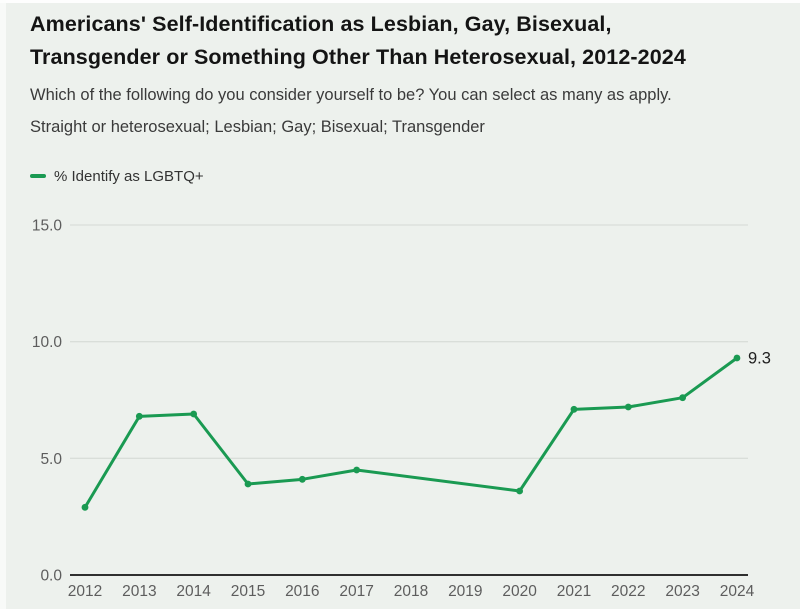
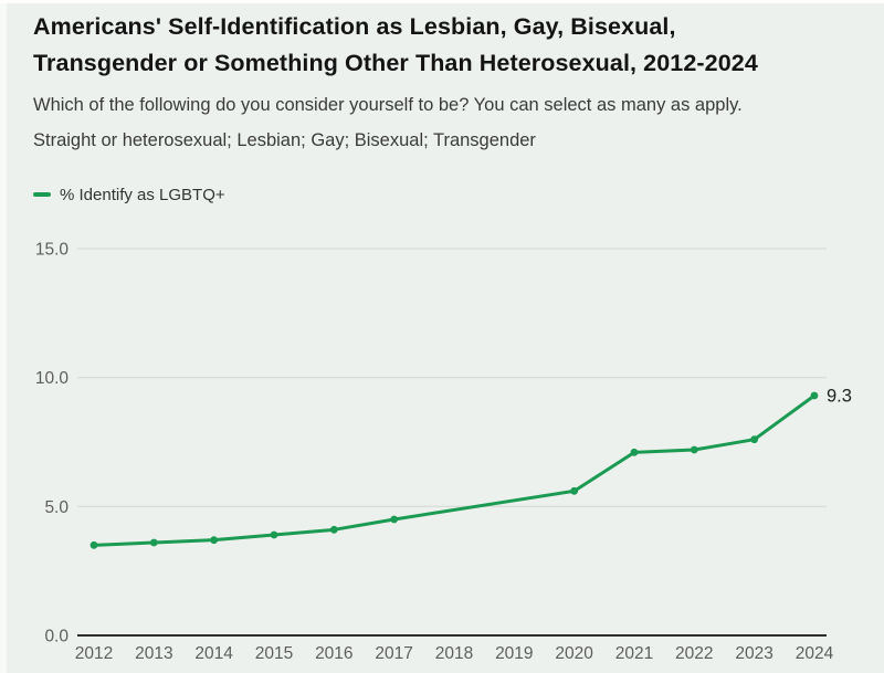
2012: 2.9 -> 3.5
2013: 6.8 -> 3.6
2014: 6.9 -> 3.7
2020: 3.6 -> 5.6
